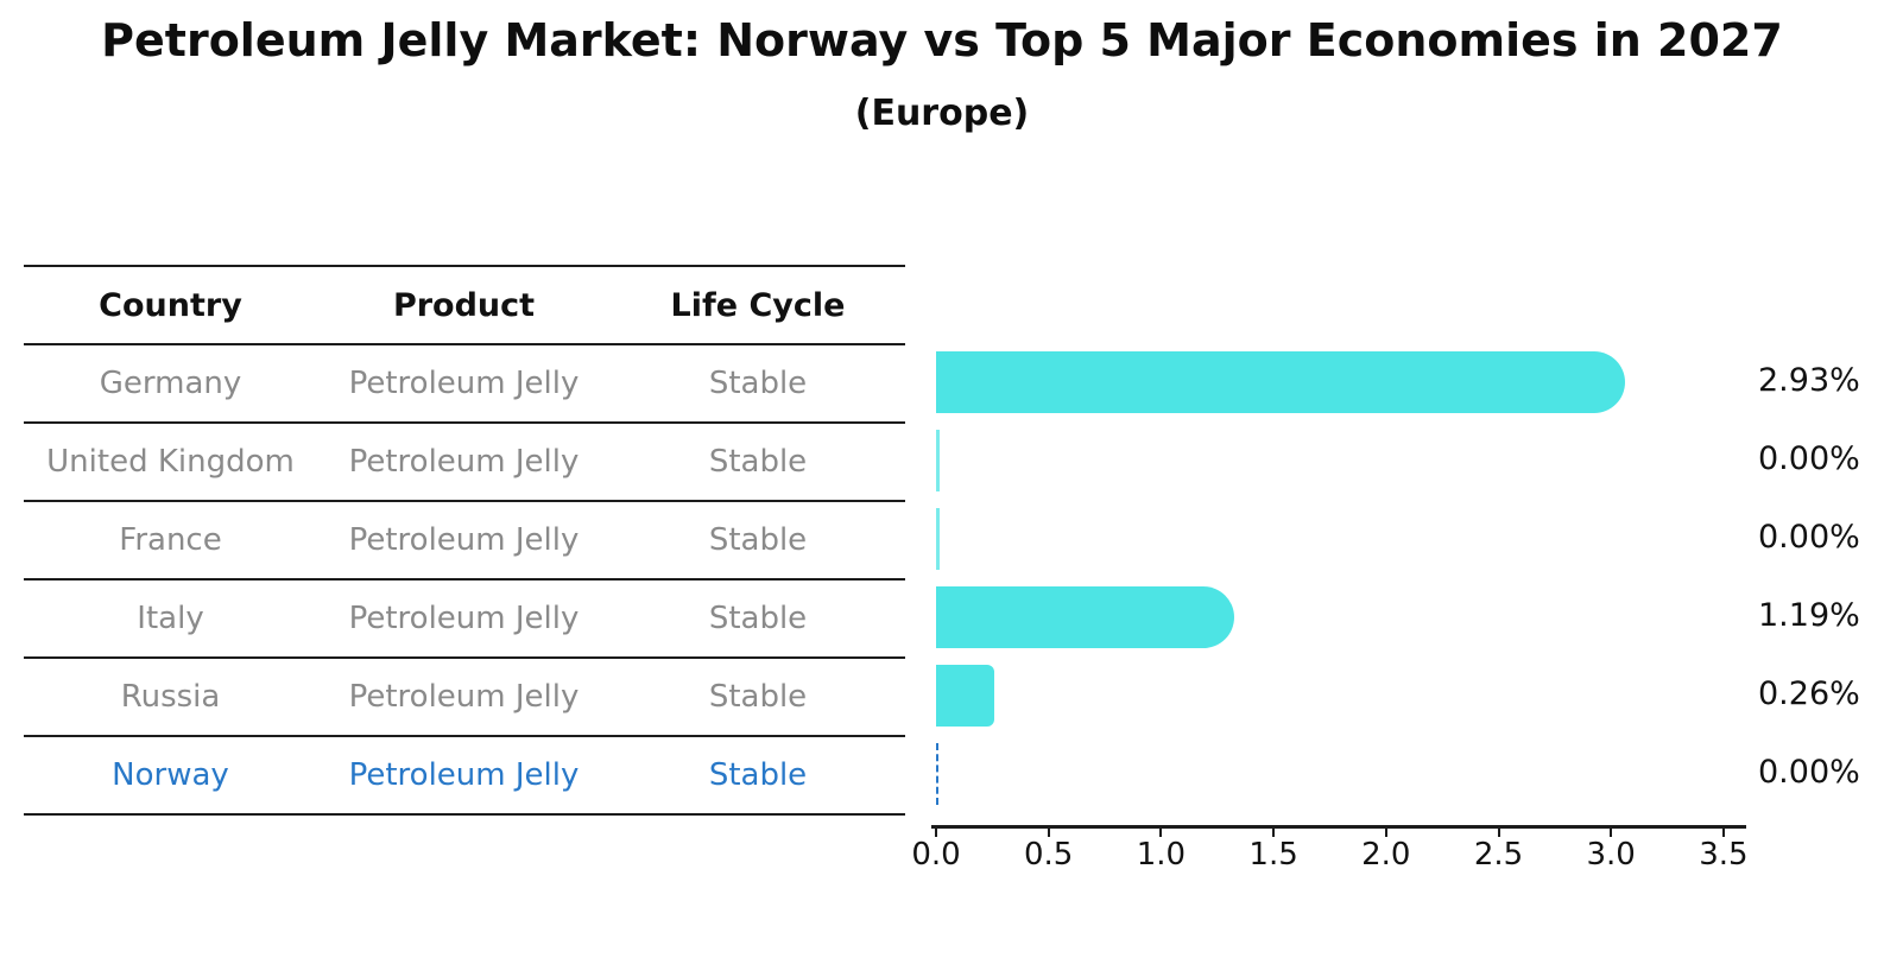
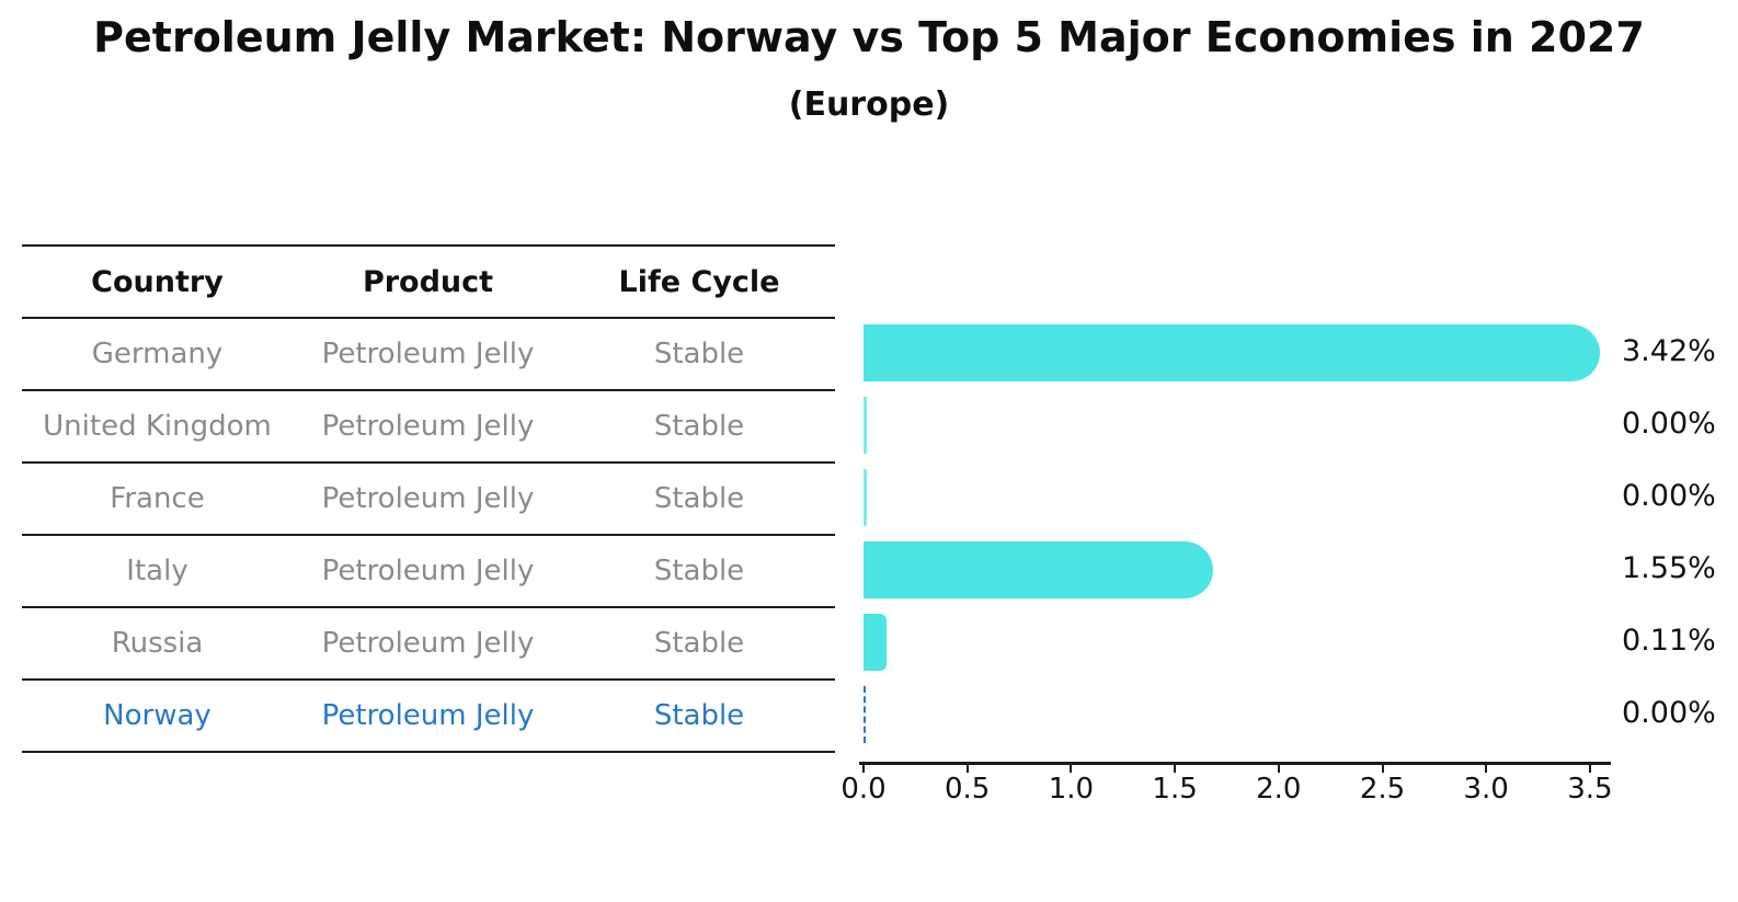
Germany: 2.93% -> 3.42%
Italy: 1.19% -> 1.55%
Russia: 0.26% -> 0.11%
